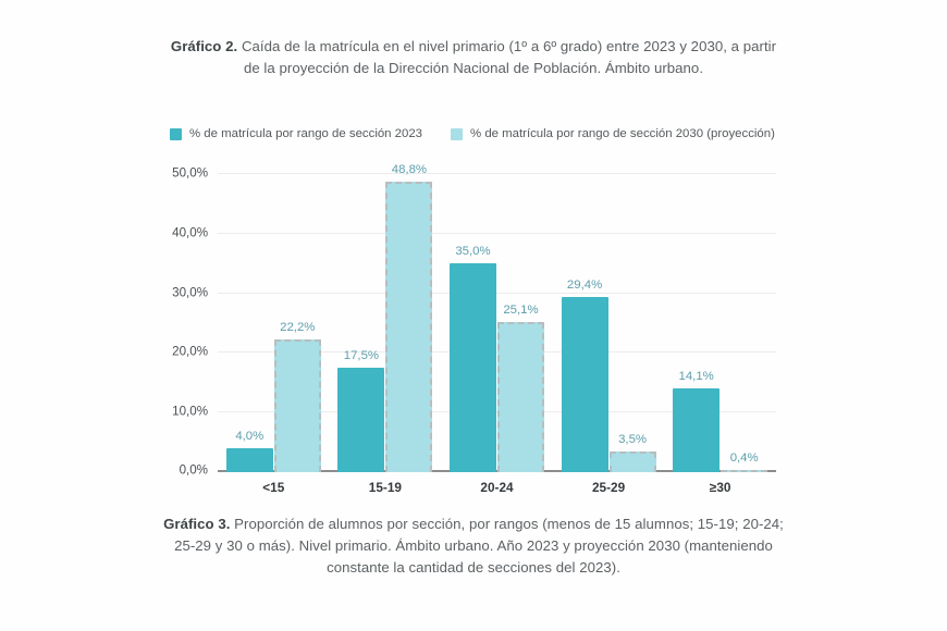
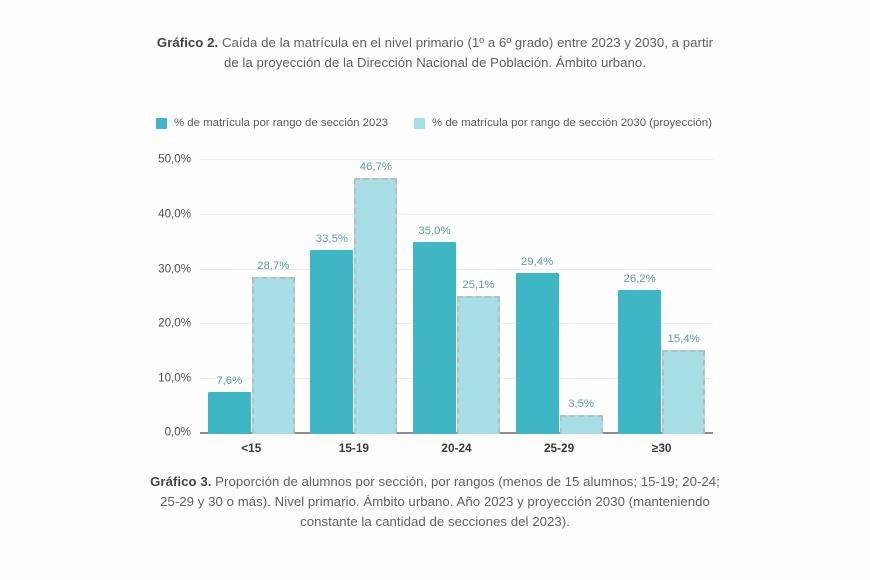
% de matrícula por rango de sección 2023/<15: 4,0% -> 7,6%
% de matrícula por rango de sección 2030 (proyección)/<15: 22,2% -> 28,7%
% de matrícula por rango de sección 2023/15-19: 17,5% -> 33,5%
% de matrícula por rango de sección 2030 (proyección)/15-19: 48,8% -> 46,7%
% de matrícula por rango de sección 2023/≥30: 14,1% -> 26,2%
% de matrícula por rango de sección 2030 (proyección)/≥30: 0,4% -> 15,4%
